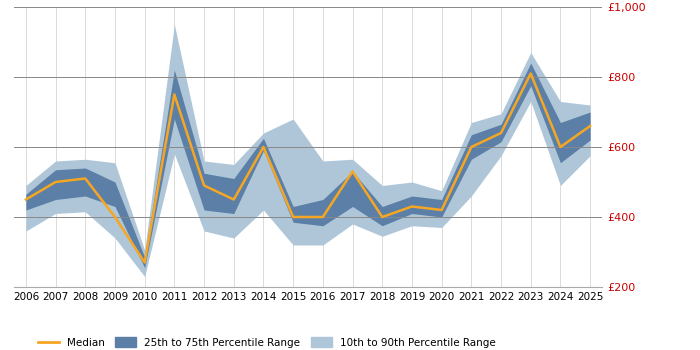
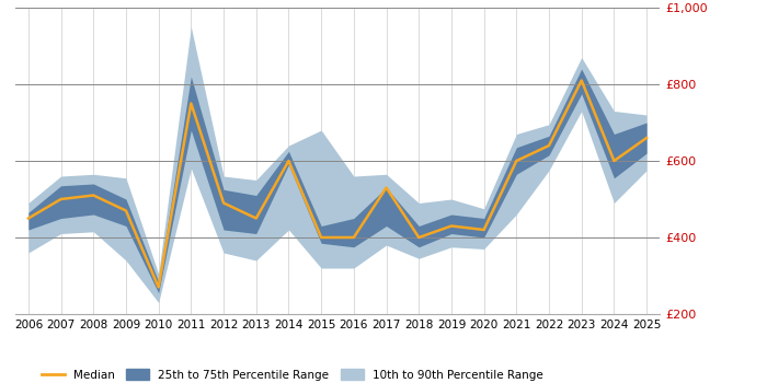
Median/2009: £400 -> £470
